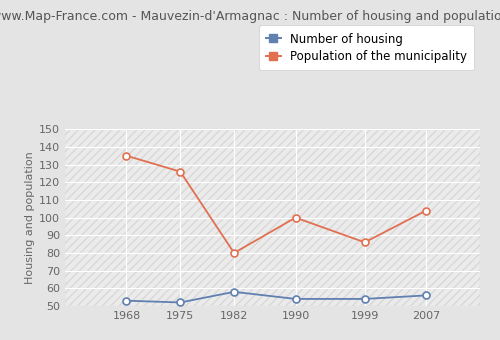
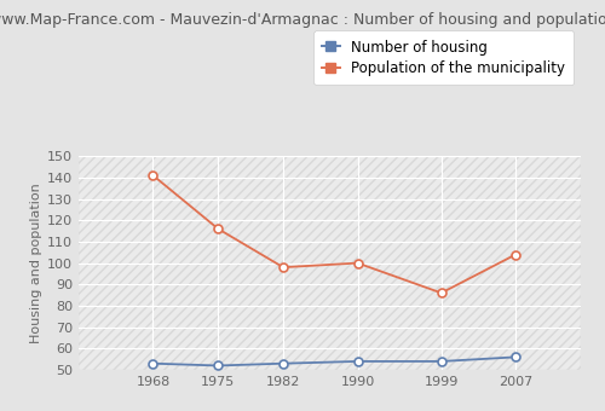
Population of the municipality/1968: 135 -> 141
Population of the municipality/1975: 126 -> 116
Number of housing/1982: 58 -> 53
Population of the municipality/1982: 80 -> 98
